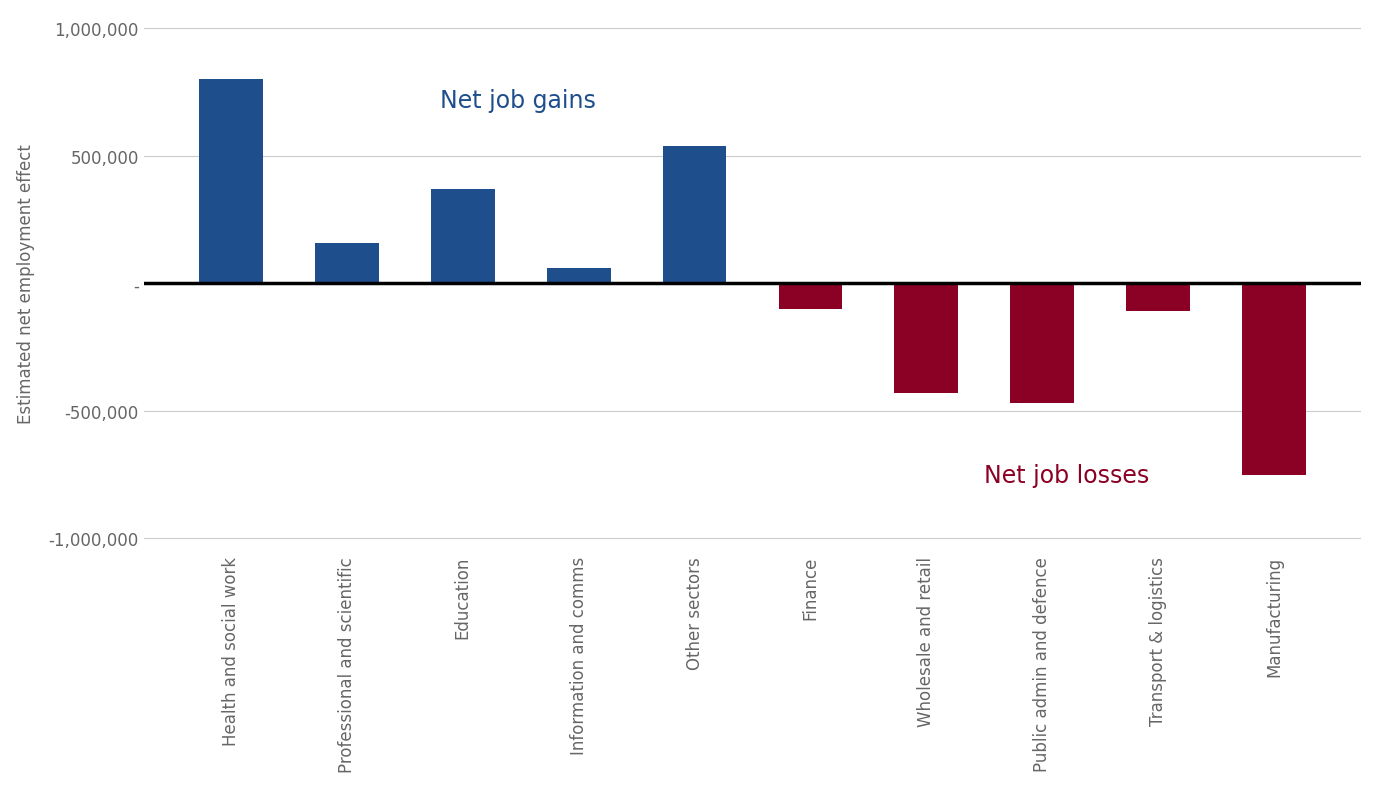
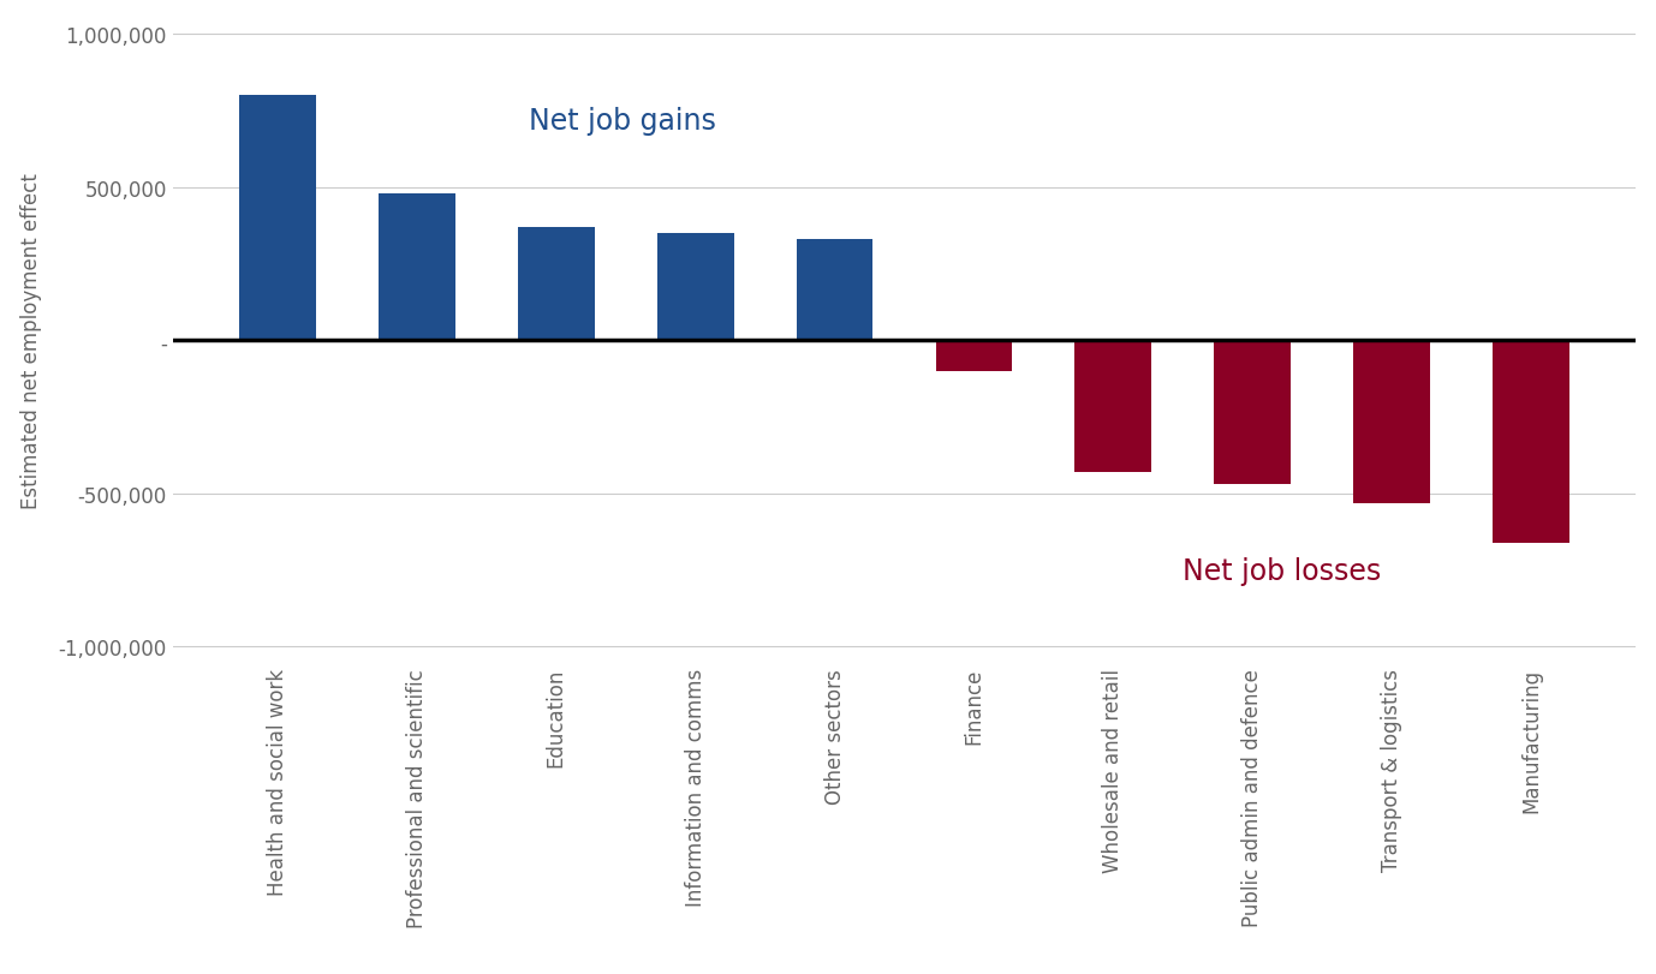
Professional and scientific: 160,000 -> 480,000
Information and comms: 60,000 -> 350,000
Other sectors: 540,000 -> 330,000
Transport & logistics: -110,000 -> -530,000
Manufacturing: -750,000 -> -660,000
